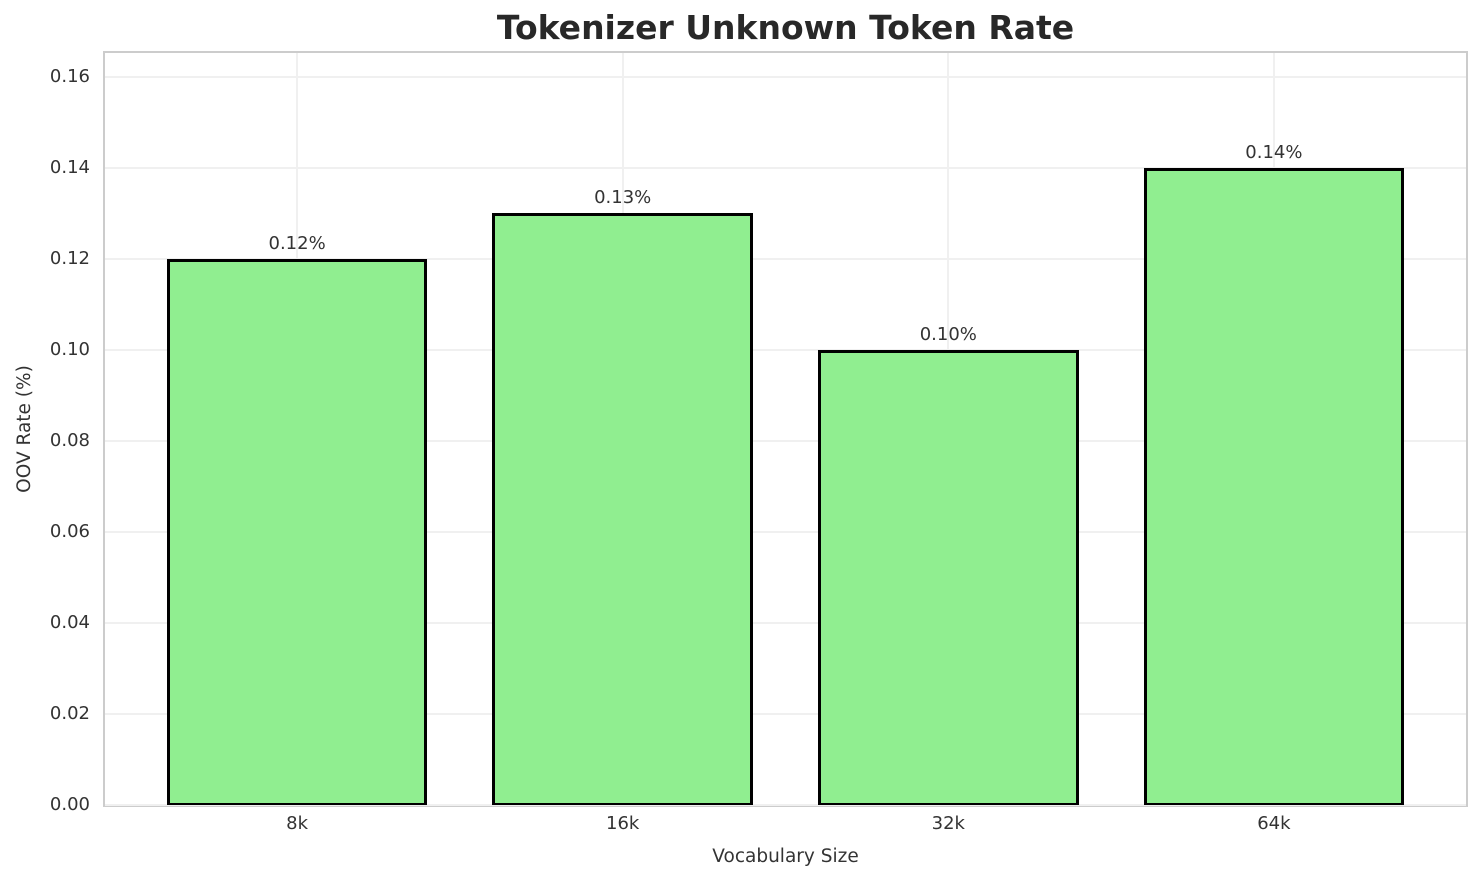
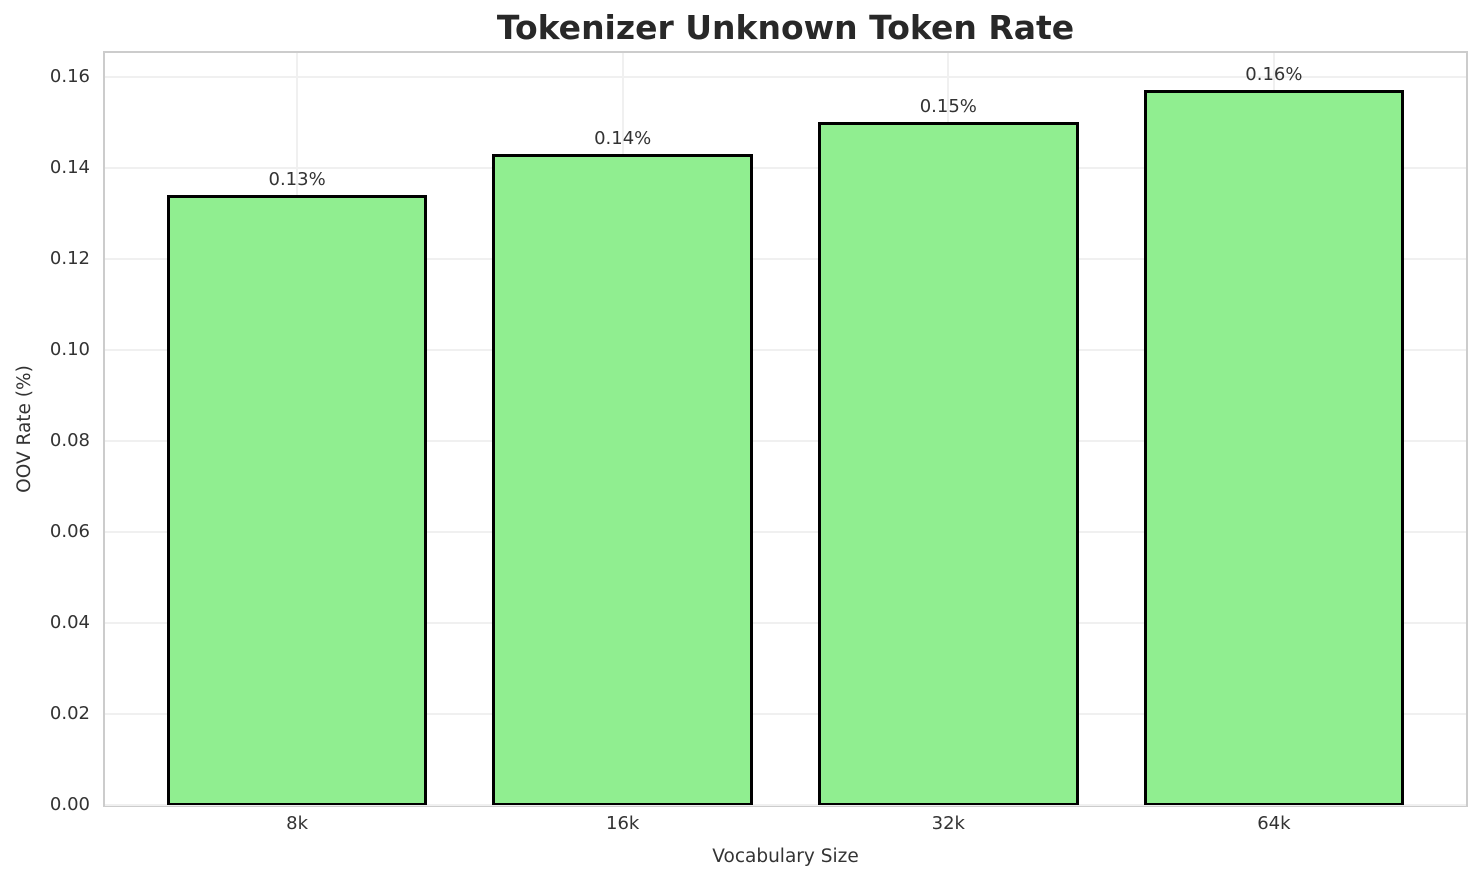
8k: 0.12% -> 0.13%
16k: 0.13% -> 0.14%
32k: 0.10% -> 0.15%
64k: 0.14% -> 0.16%
